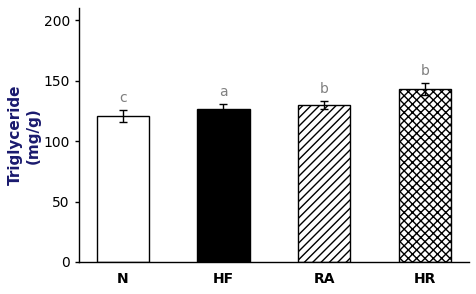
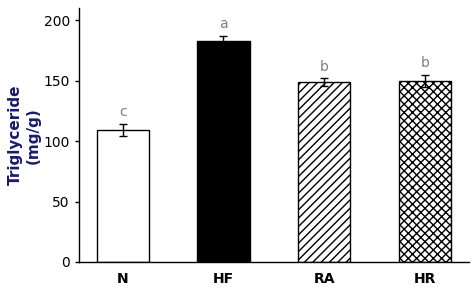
N: 121 -> 109
HF: 127 -> 183
RA: 130 -> 149
HR: 143 -> 150
